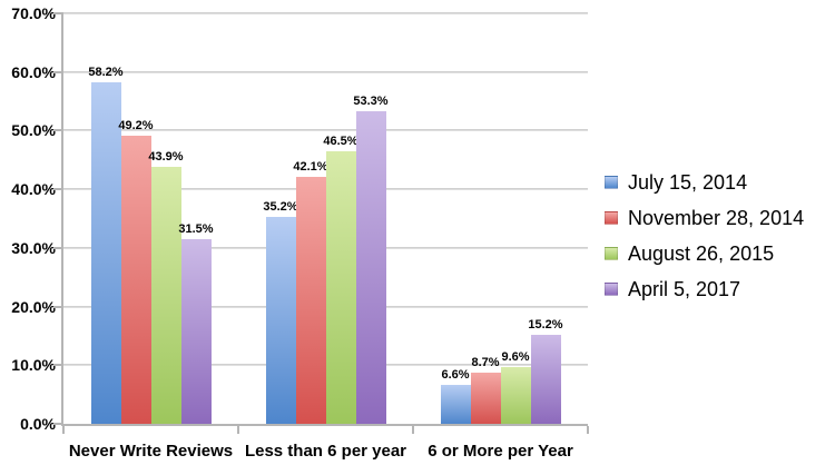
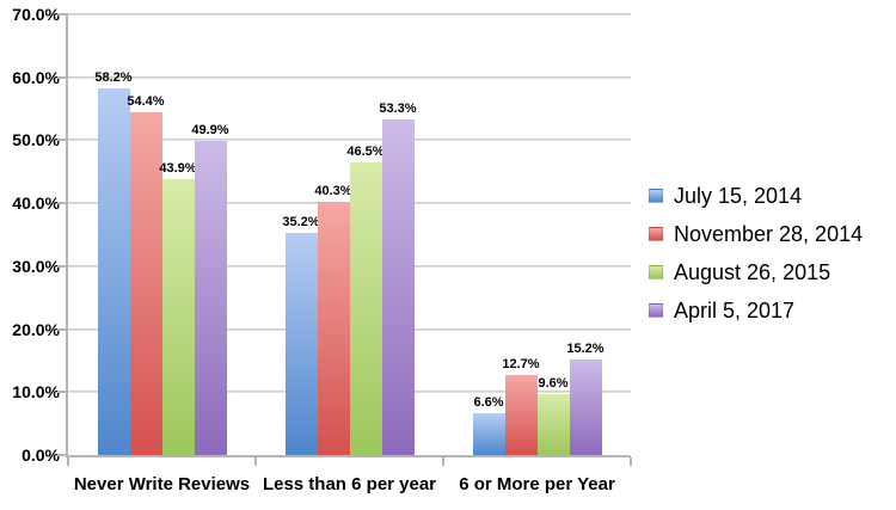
November 28, 2014/Never Write Reviews: 49.2% -> 54.4%
April 5, 2017/Never Write Reviews: 31.5% -> 49.9%
November 28, 2014/Less than 6 per year: 42.1% -> 40.3%
November 28, 2014/6 or More per Year: 8.7% -> 12.7%
